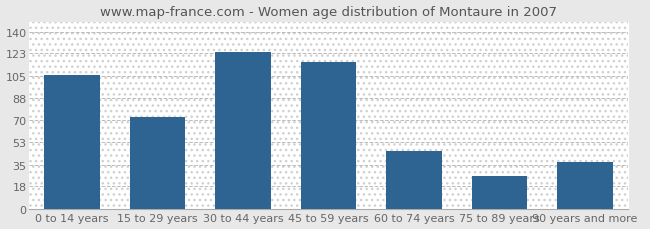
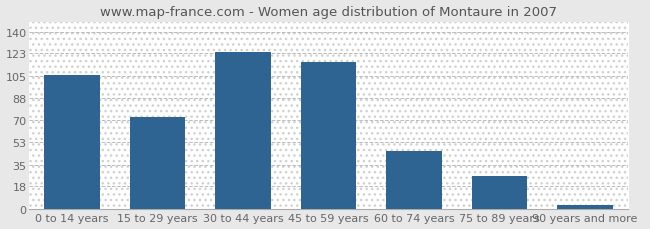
90 years and more: 37 -> 3
